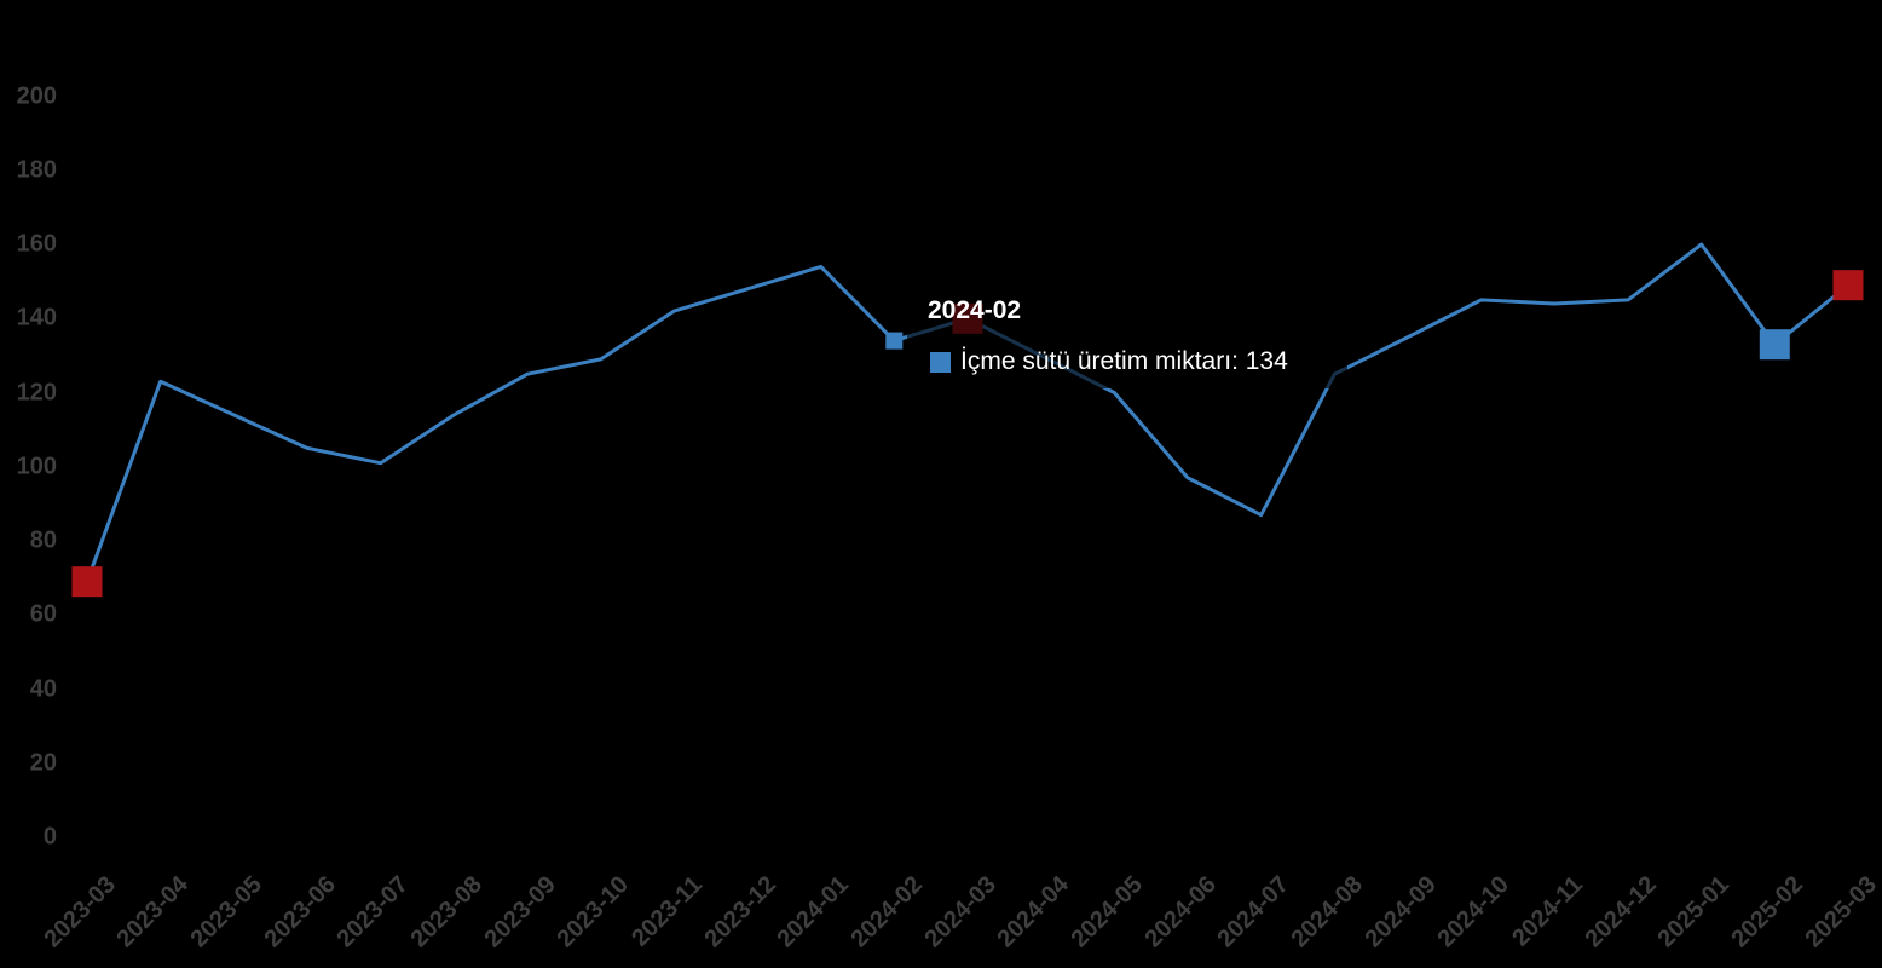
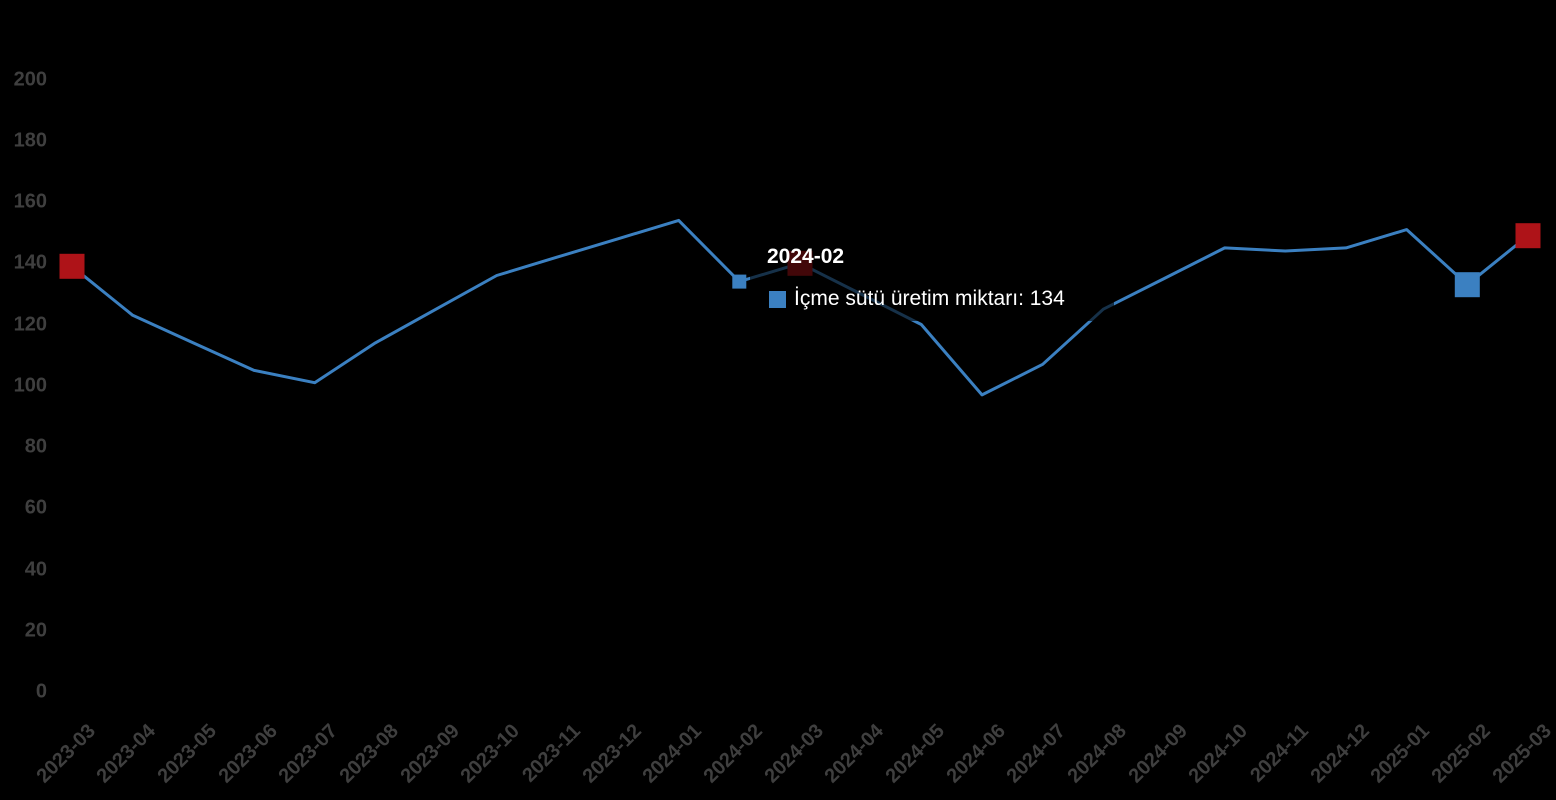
2023-03: 69 -> 139
2023-10: 129 -> 136
2024-07: 87 -> 107
2025-01: 160 -> 151
